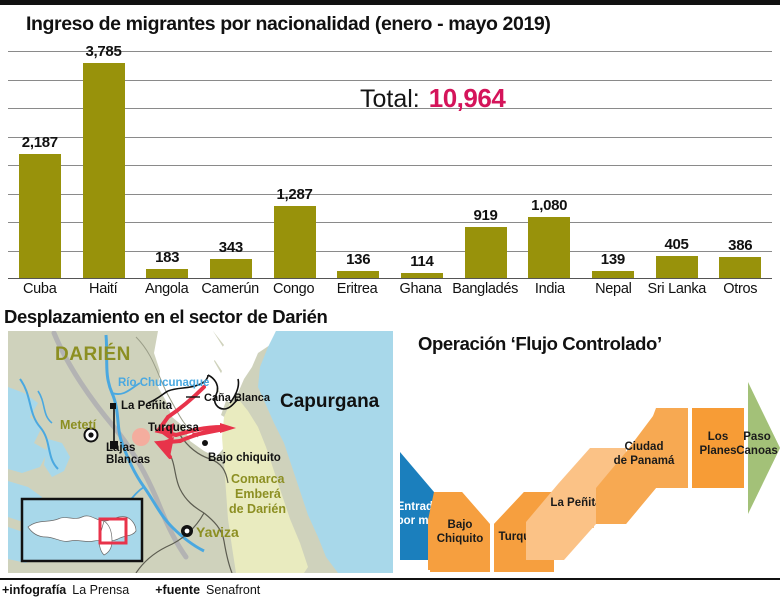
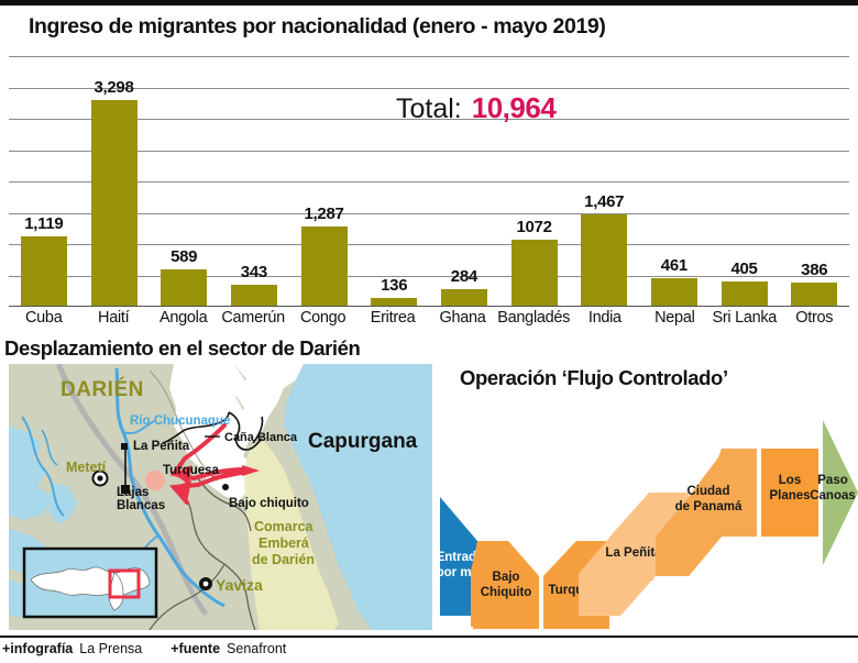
Cuba: 2,187 -> 1,119
Haití: 3,785 -> 3,298
Angola: 183 -> 589
Ghana: 114 -> 284
Bangladés: 919 -> 1072
India: 1,080 -> 1,467
Nepal: 139 -> 461
